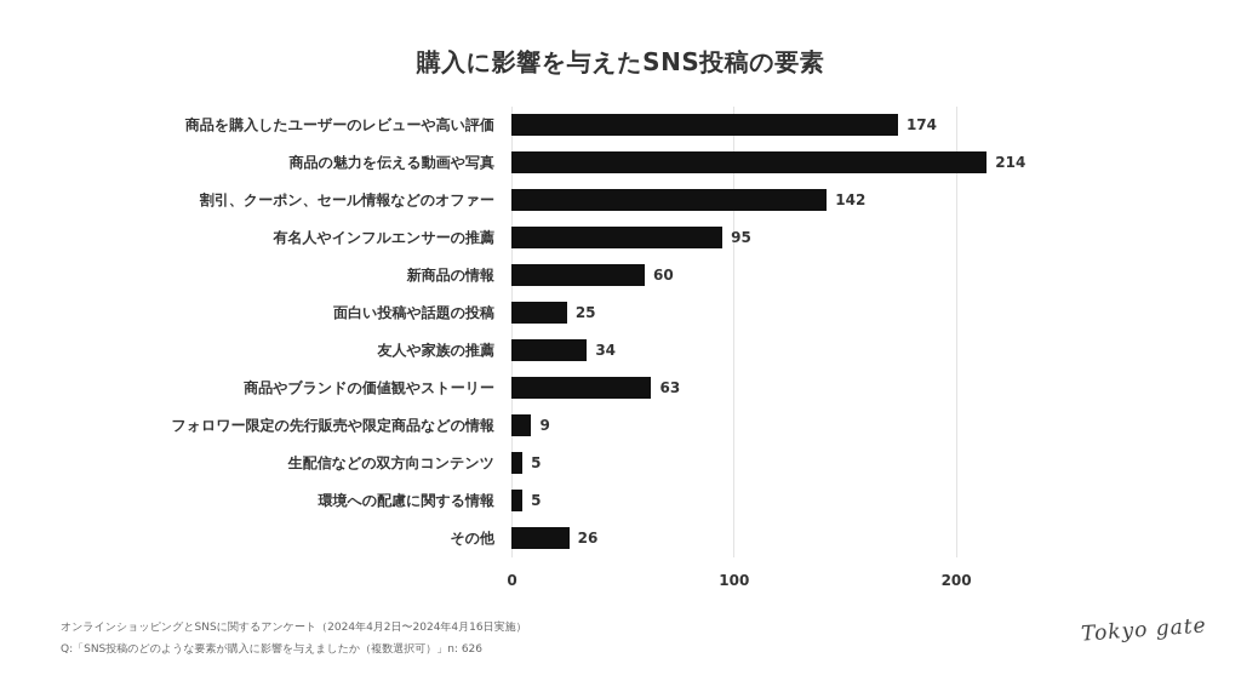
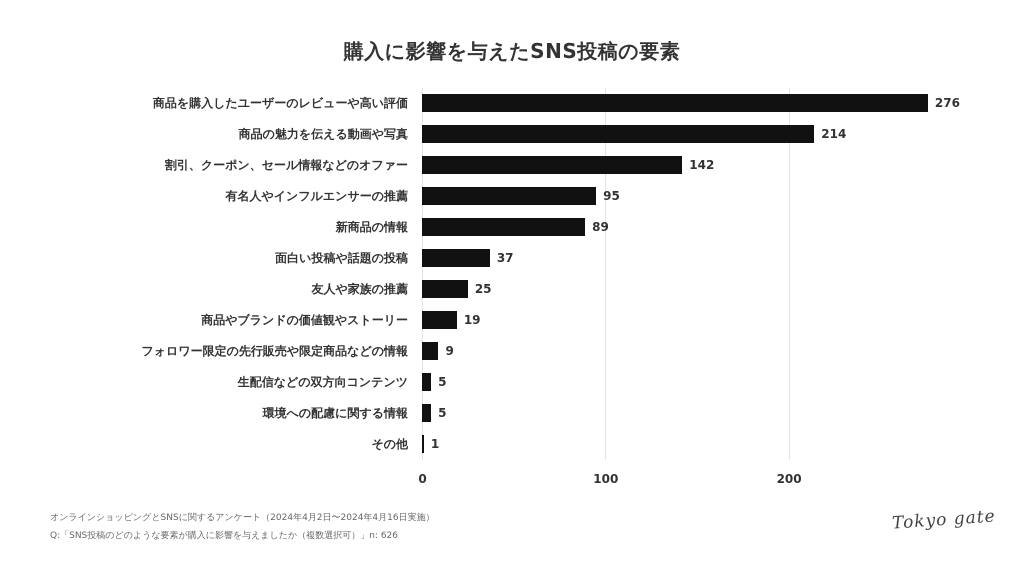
商品を購入したユーザーのレビューや高い評価: 174 -> 276
新商品の情報: 60 -> 89
面白い投稿や話題の投稿: 25 -> 37
友人や家族の推薦: 34 -> 25
商品やブランドの価値観やストーリー: 63 -> 19
その他: 26 -> 1
